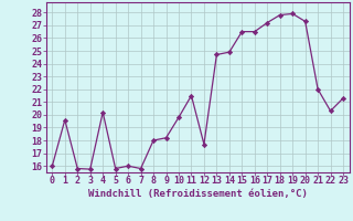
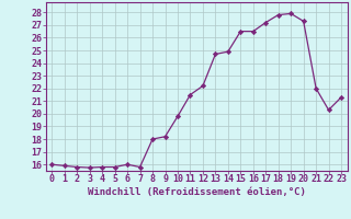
1: 19.6 -> 15.9
4: 20.2 -> 15.8
12: 17.7 -> 22.2
